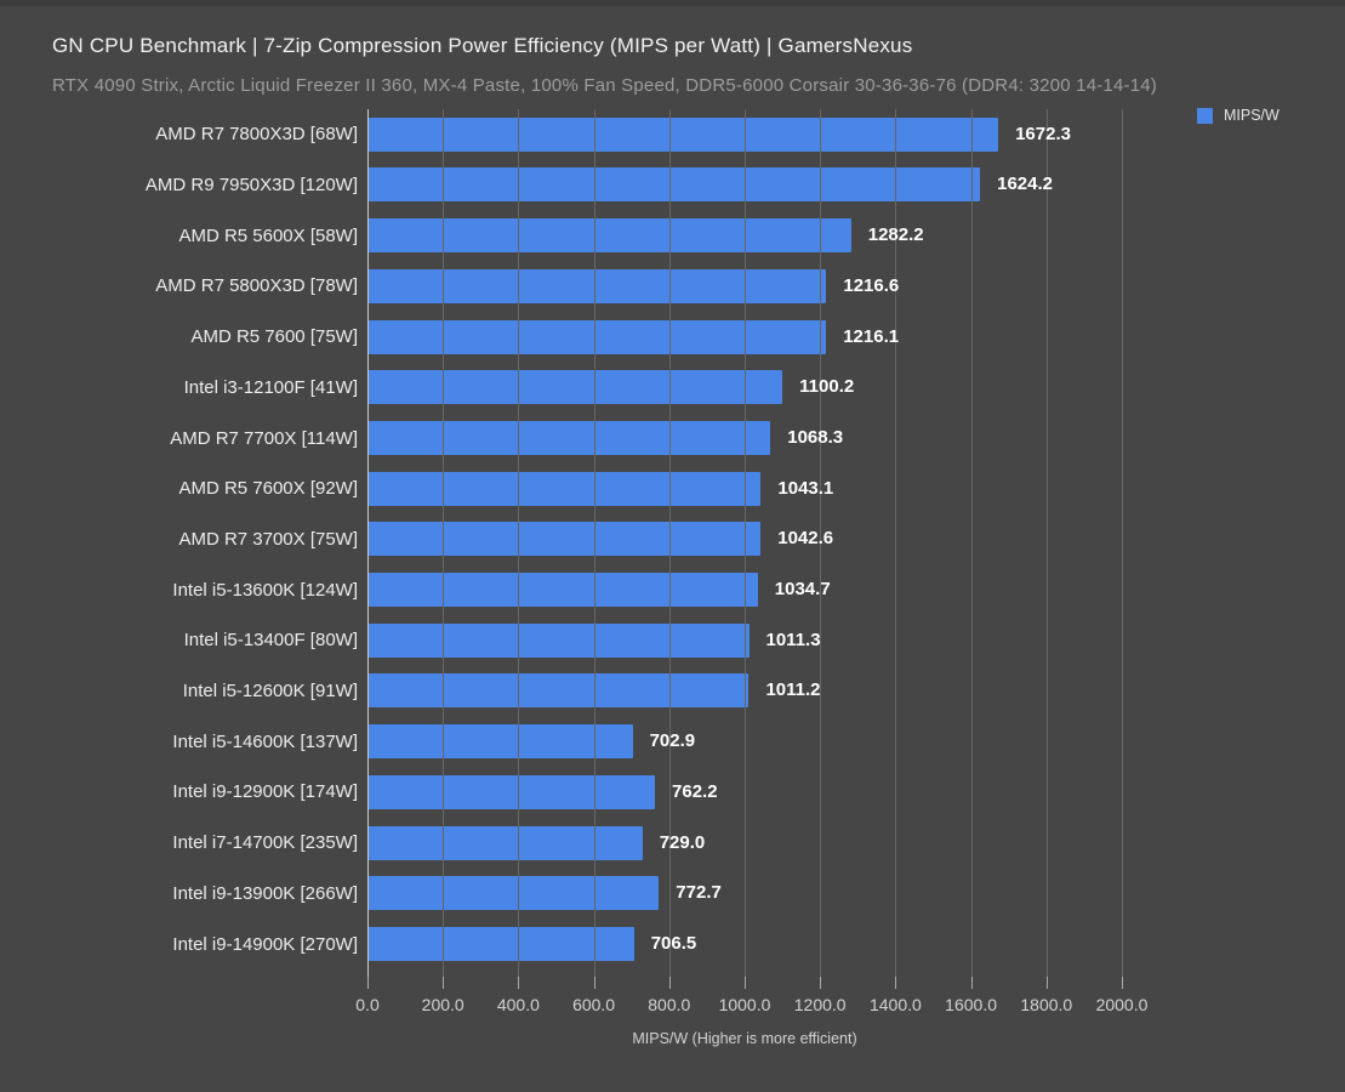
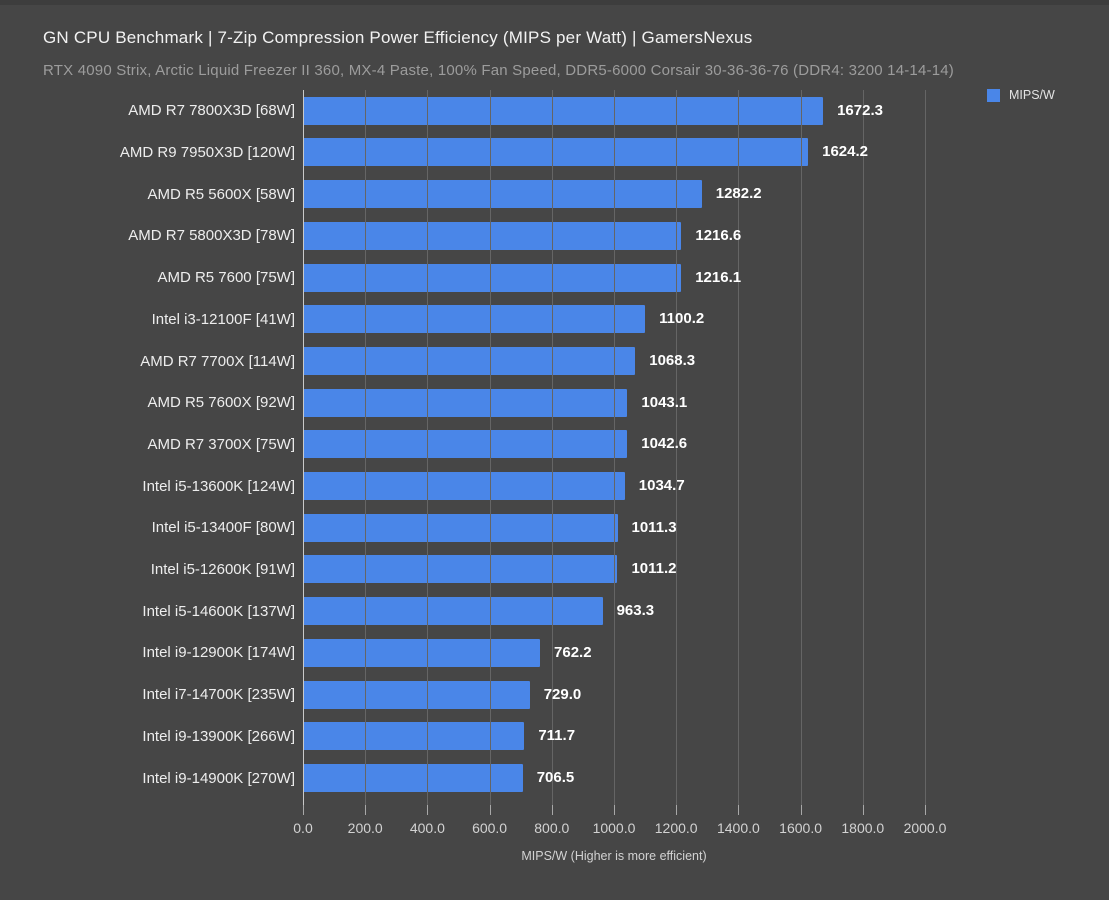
Intel i5-14600K [137W]: 702.9 -> 963.3
Intel i9-13900K [266W]: 772.7 -> 711.7
